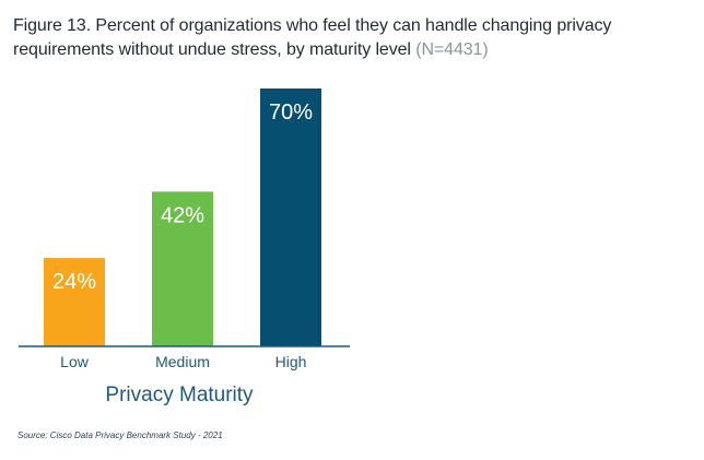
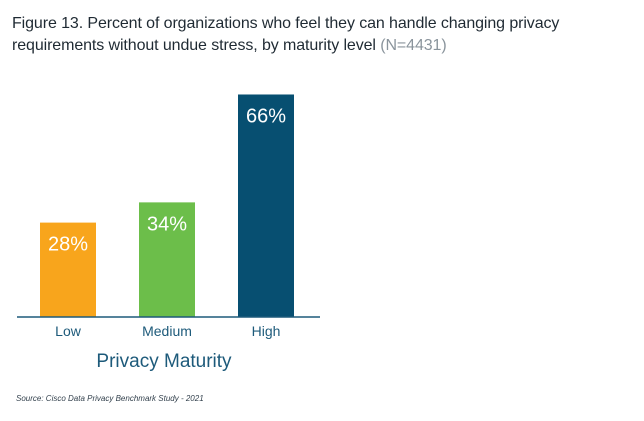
Low: 24% -> 28%
Medium: 42% -> 34%
High: 70% -> 66%
